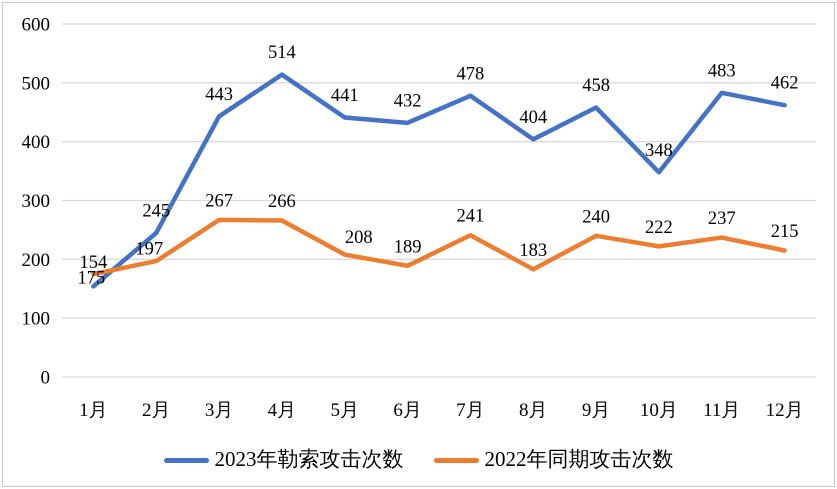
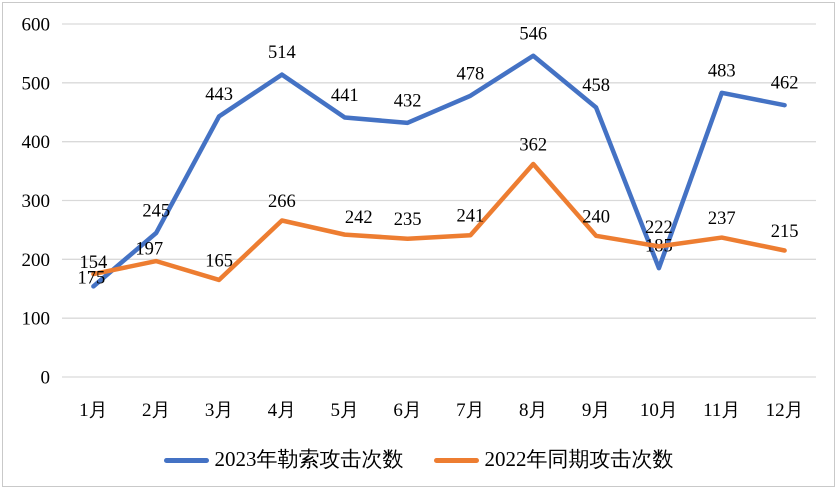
2022年同期攻击次数/3月: 267 -> 165
2022年同期攻击次数/5月: 208 -> 242
2022年同期攻击次数/6月: 189 -> 235
2023年勒索攻击次数/8月: 404 -> 546
2022年同期攻击次数/8月: 183 -> 362
2023年勒索攻击次数/10月: 348 -> 185
